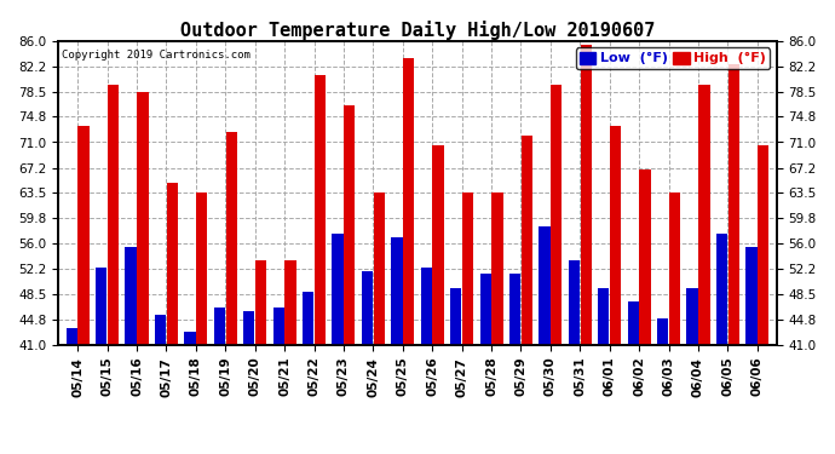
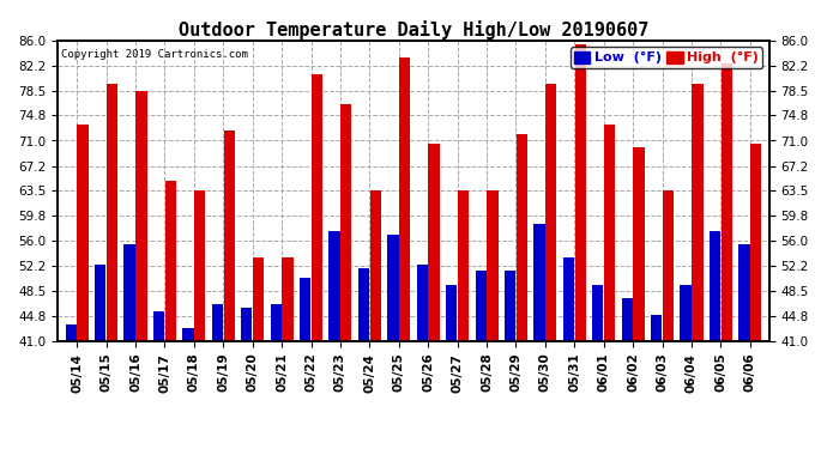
Low (°F)/05/22: 48.8 -> 50.5
High (°F)/06/02: 67.0 -> 70.0
